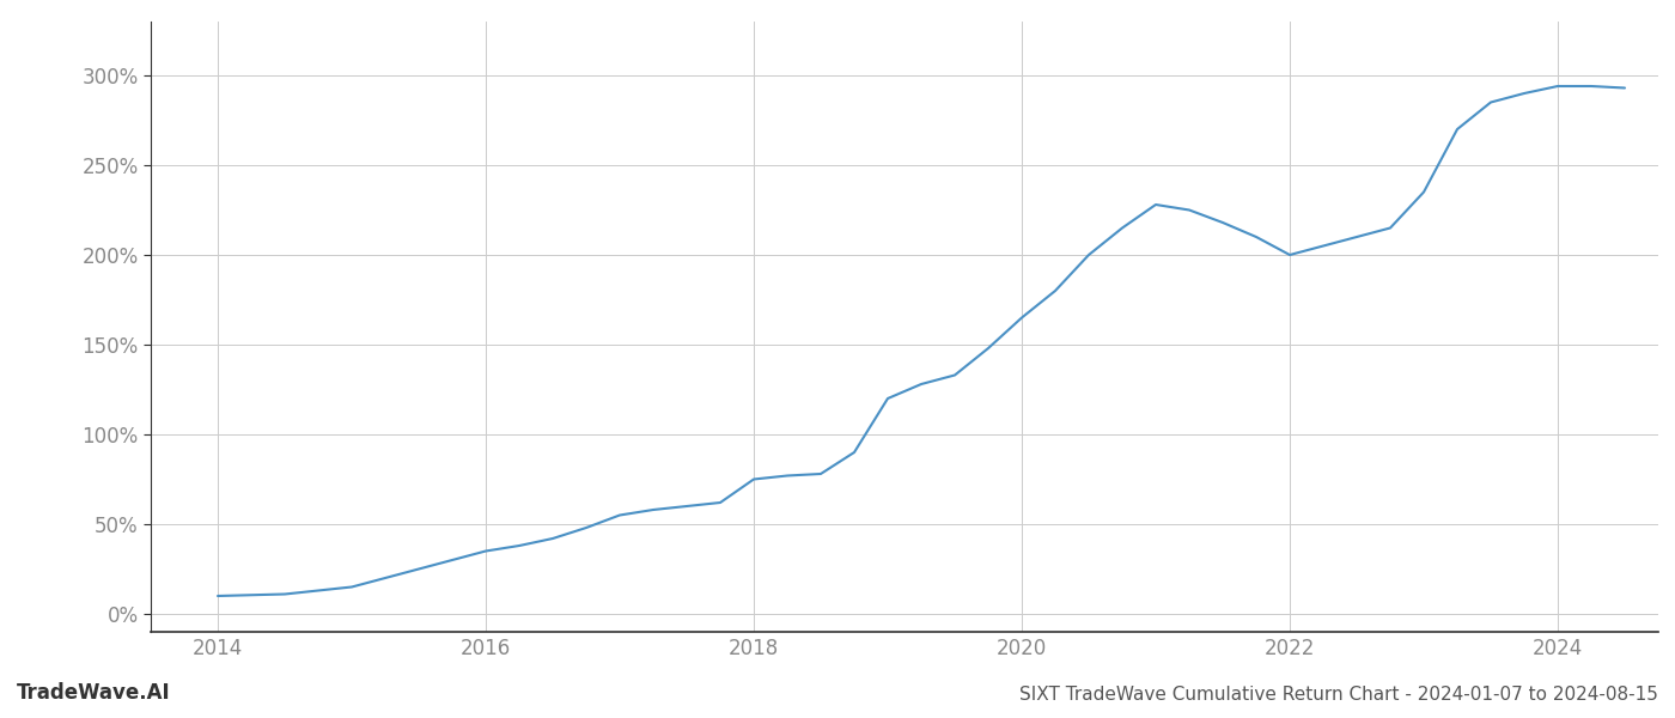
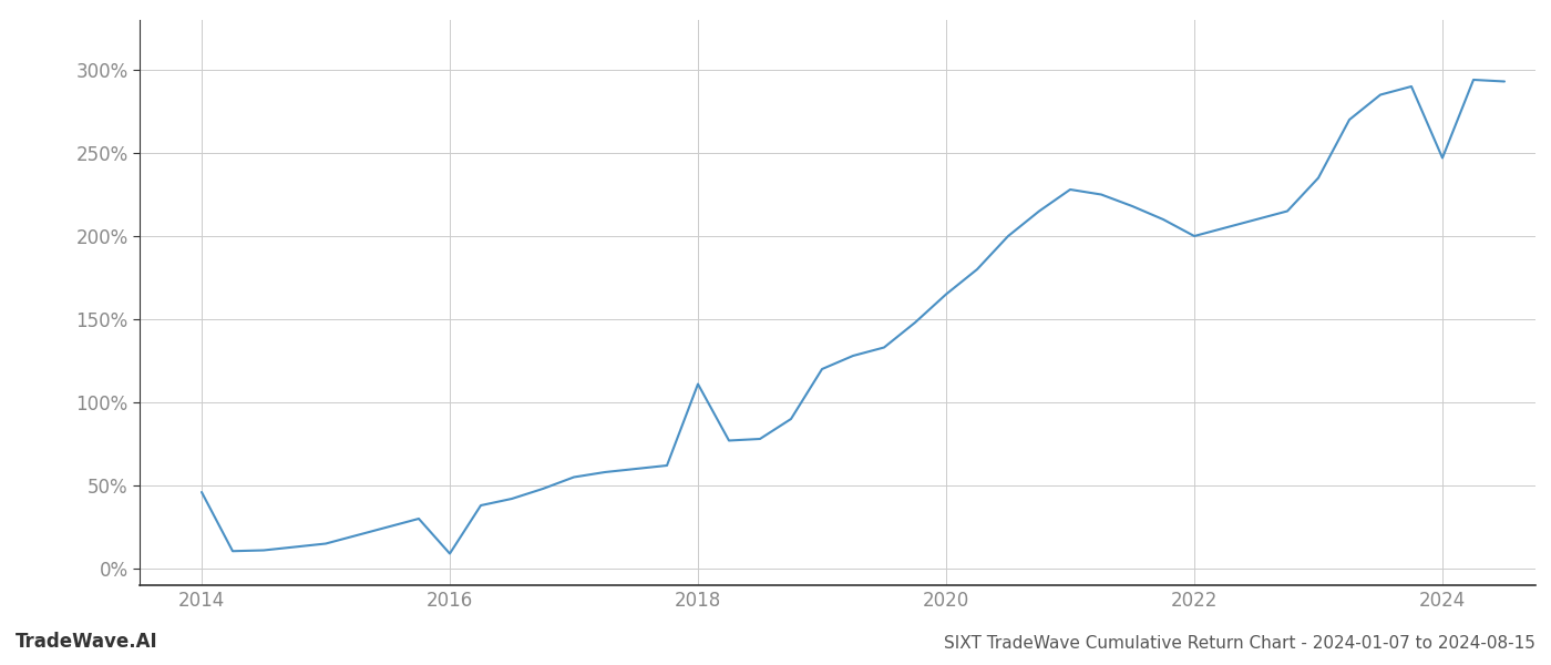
2014: 10% -> 46%
2016: 35% -> 9%
2018: 75% -> 111%
2024: 294% -> 247%
